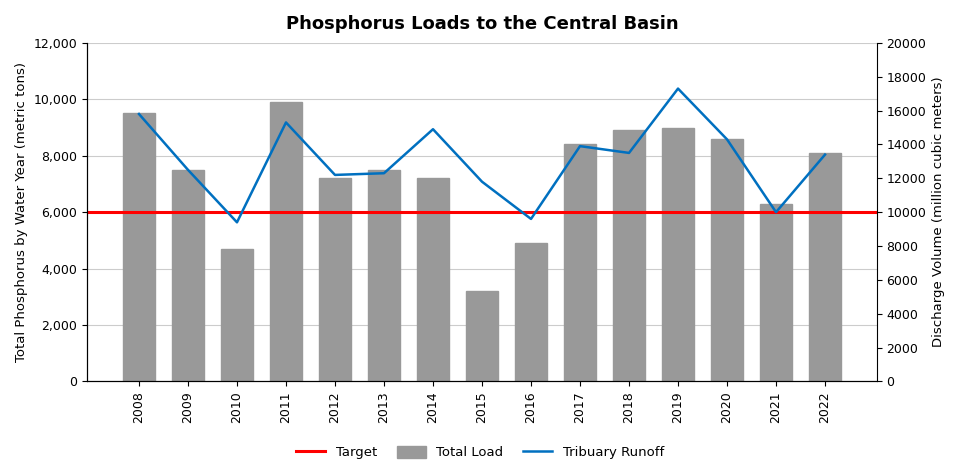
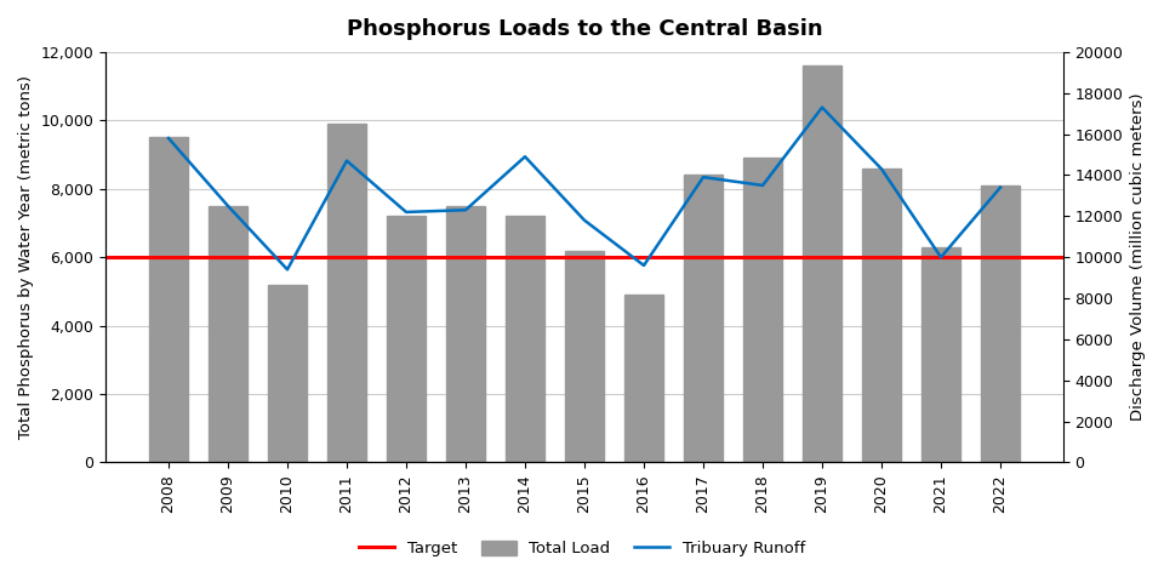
Total Load/2010: 4,700 -> 5,200
Tribuary Runoff/2011: 15300 -> 14700
Total Load/2015: 3,200 -> 6,200
Total Load/2019: 9,000 -> 11,600
